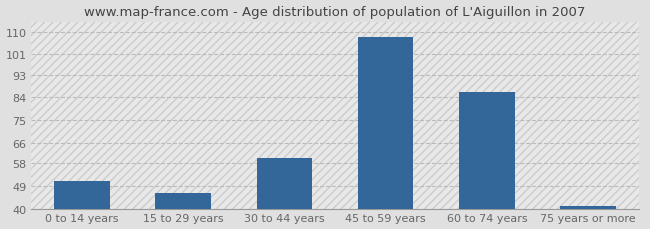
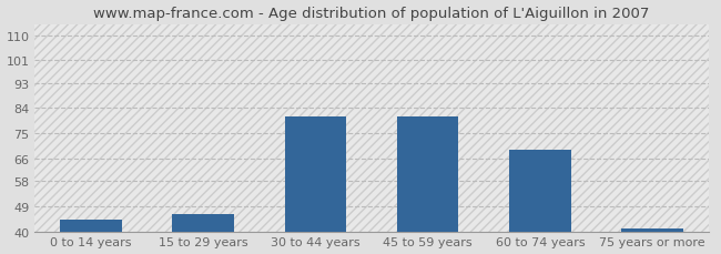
0 to 14 years: 51 -> 44
30 to 44 years: 60 -> 81
45 to 59 years: 108 -> 81
60 to 74 years: 86 -> 69
